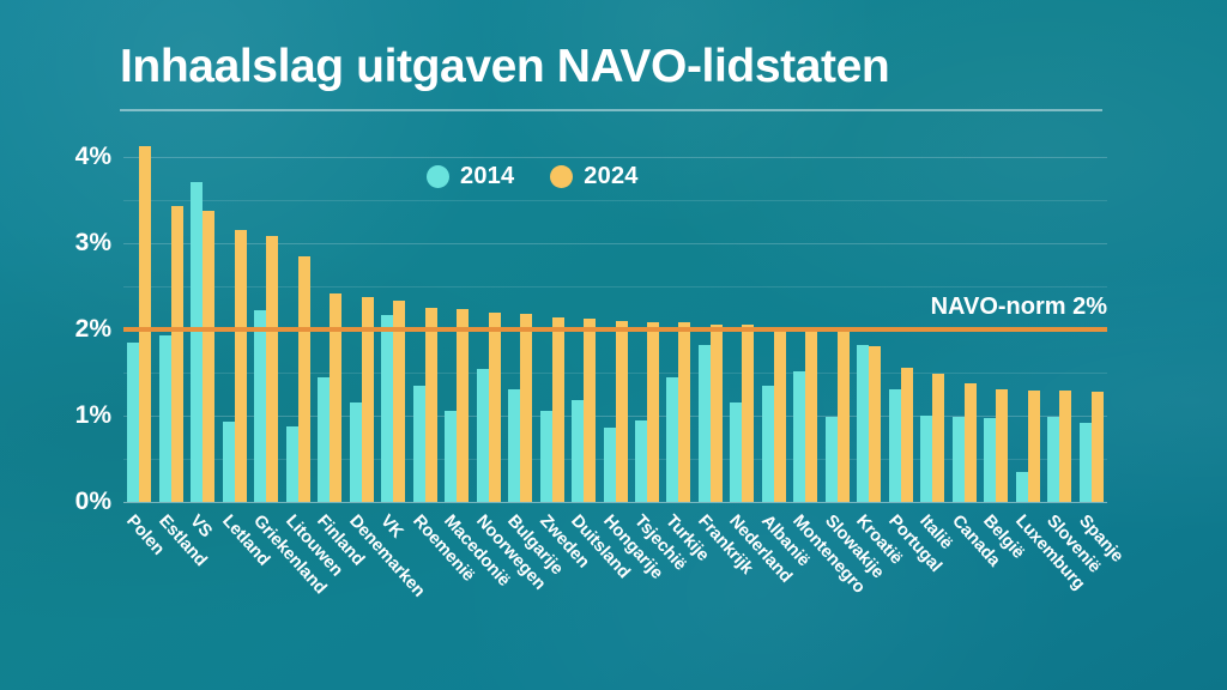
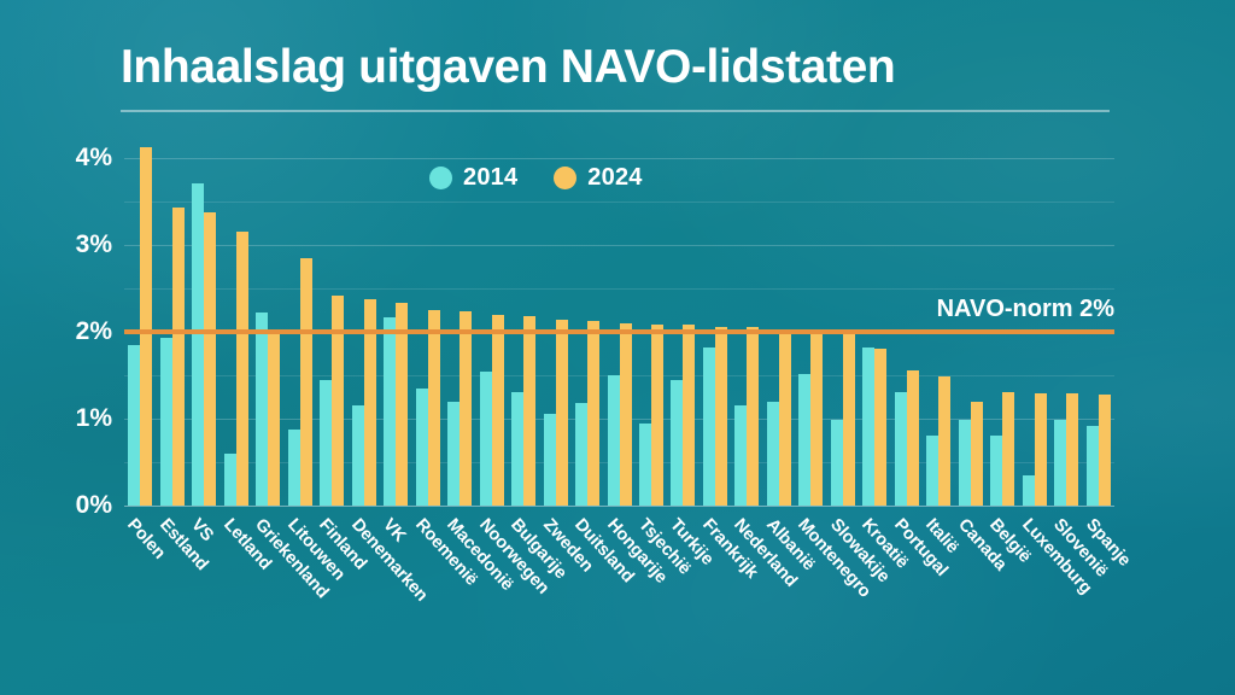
2014/Letland: 0.9% -> 0.6%
2024/Griekenland: 3.1% -> 2.0%
2014/Macedonië: 1.1% -> 1.2%
2014/Hongarije: 0.9% -> 1.5%
2014/Albanië: 1.4% -> 1.2%
2014/Italië: 1.0% -> 0.8%
2024/Canada: 1.4% -> 1.2%
2014/België: 1.0% -> 0.8%
